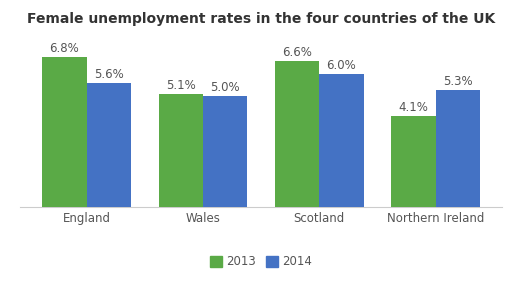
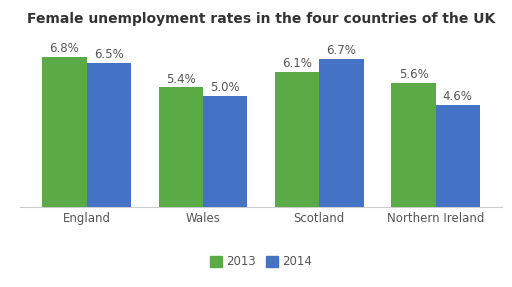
2014/England: 5.6% -> 6.5%
2013/Wales: 5.1% -> 5.4%
2013/Scotland: 6.6% -> 6.1%
2014/Scotland: 6.0% -> 6.7%
2013/Northern Ireland: 4.1% -> 5.6%
2014/Northern Ireland: 5.3% -> 4.6%
